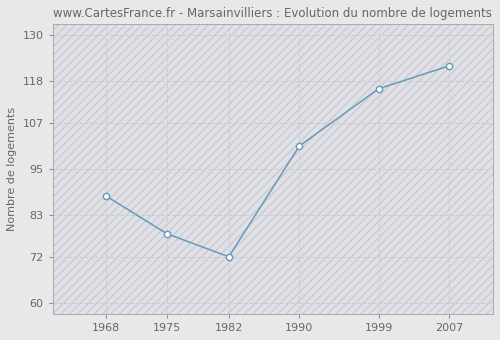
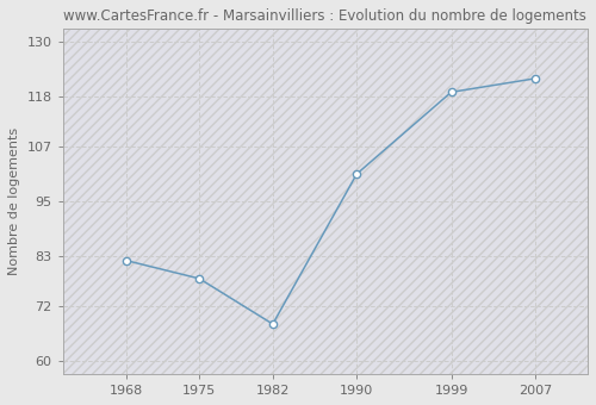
1968: 88 -> 82
1982: 72 -> 68
1999: 116 -> 119
